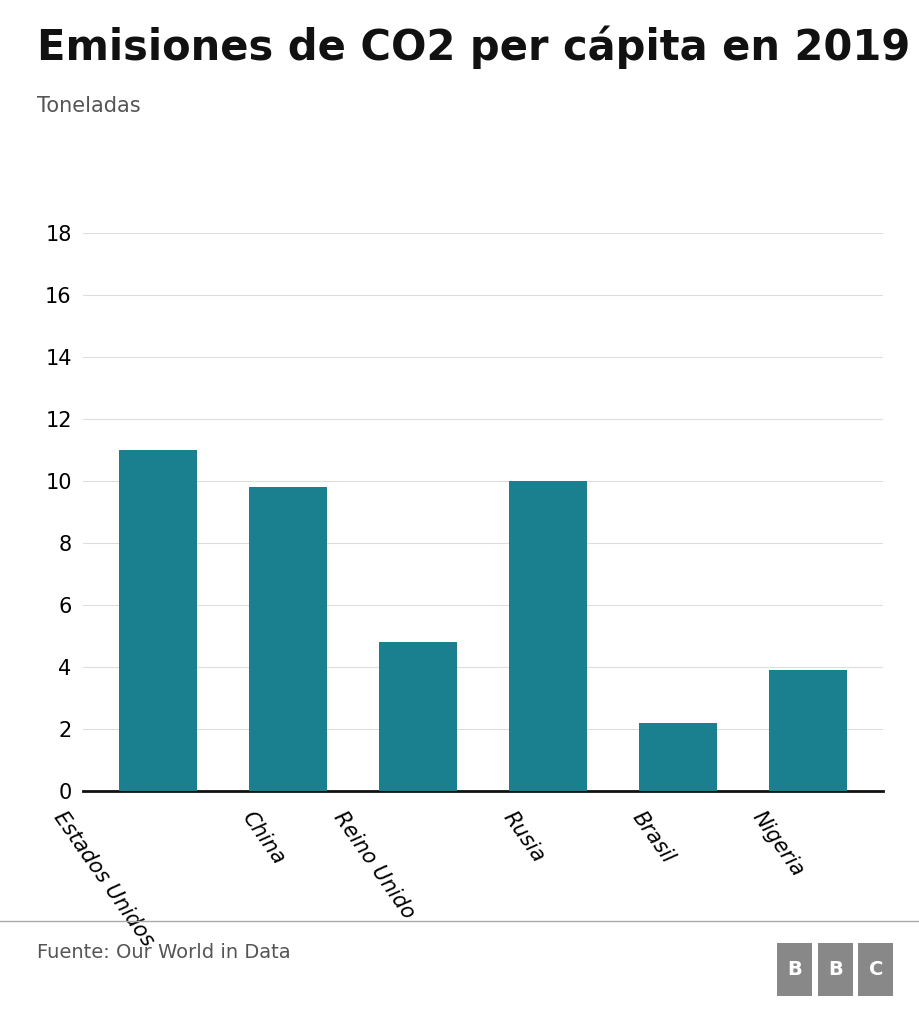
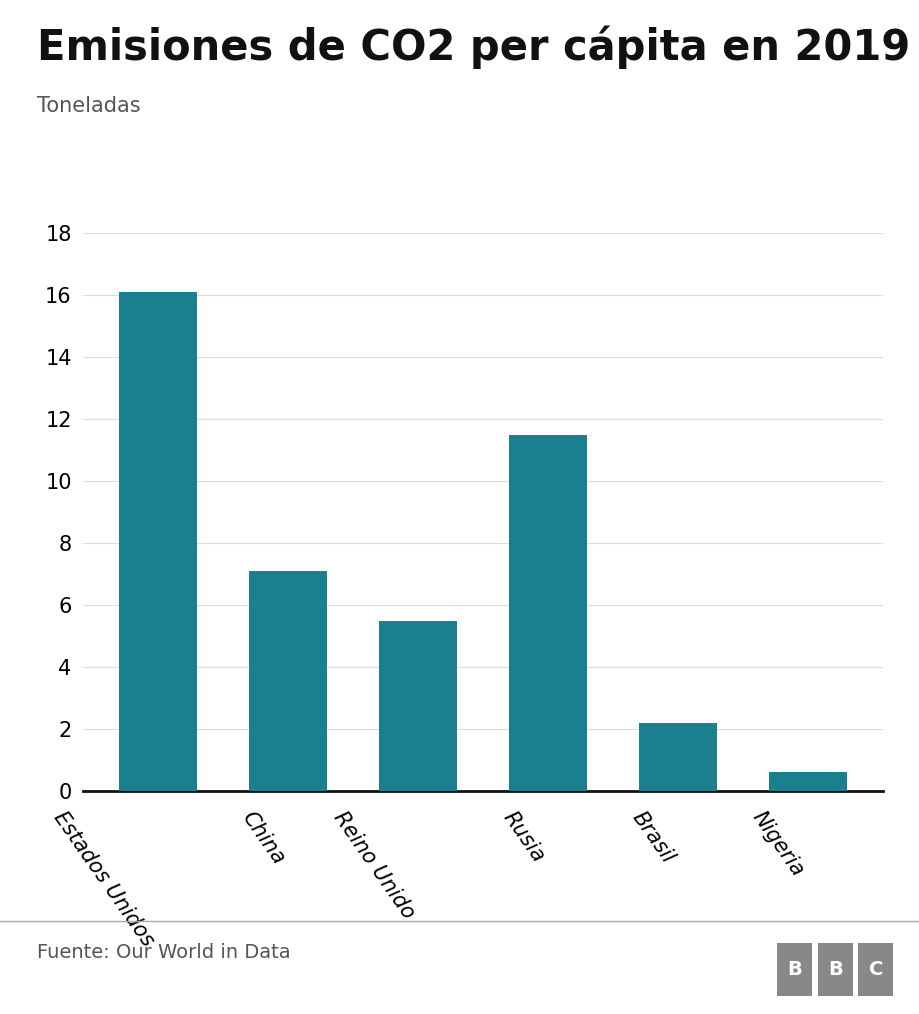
Estados Unidos: 11.0 -> 16.1
China: 9.8 -> 7.1
Reino Unido: 4.8 -> 5.5
Rusia: 10.0 -> 11.5
Nigeria: 3.9 -> 0.6
